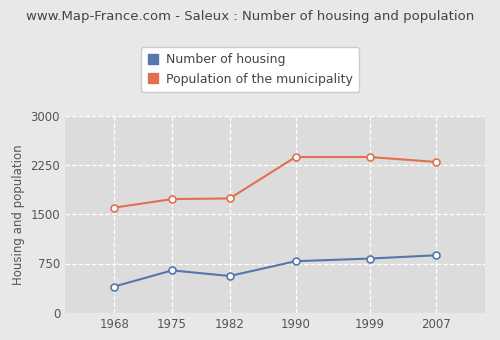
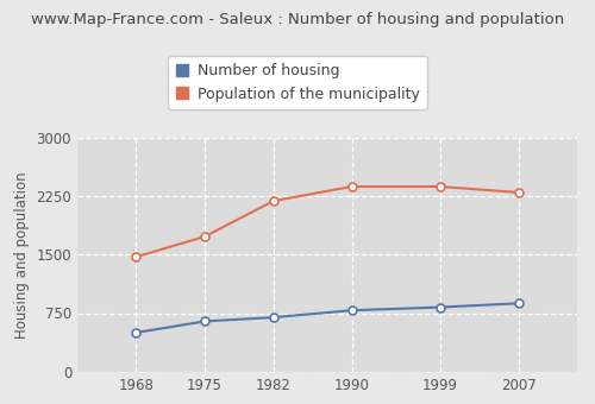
Number of housing/1968: 400 -> 500
Population of the municipality/1968: 1600 -> 1470
Number of housing/1982: 560 -> 700
Population of the municipality/1982: 1740 -> 2180
